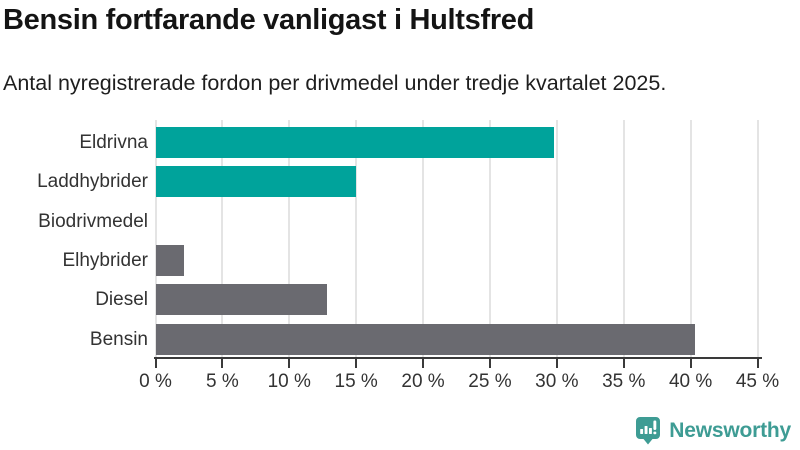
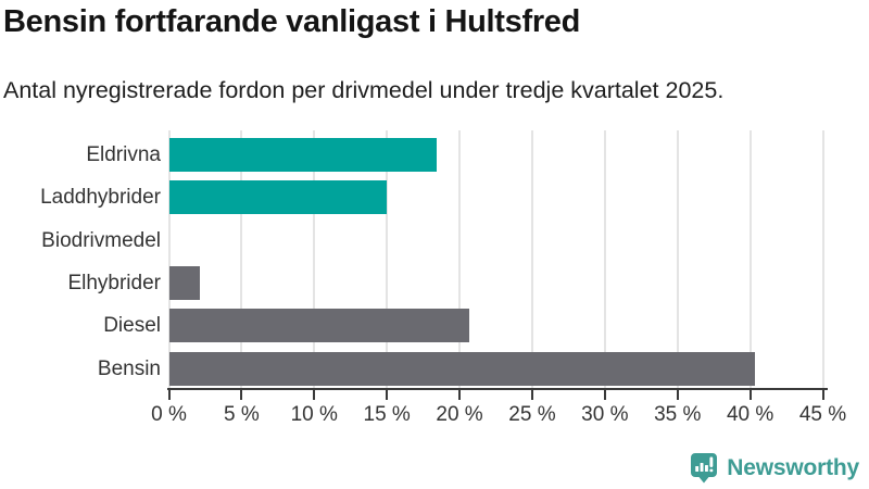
Eldrivna: 29.8% -> 18.4%
Diesel: 12.8% -> 20.7%
